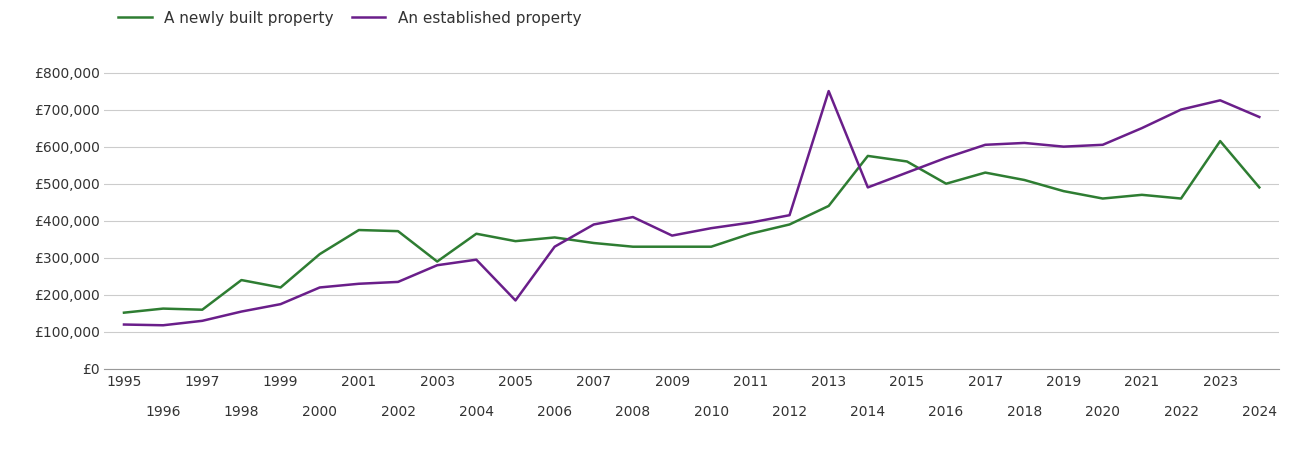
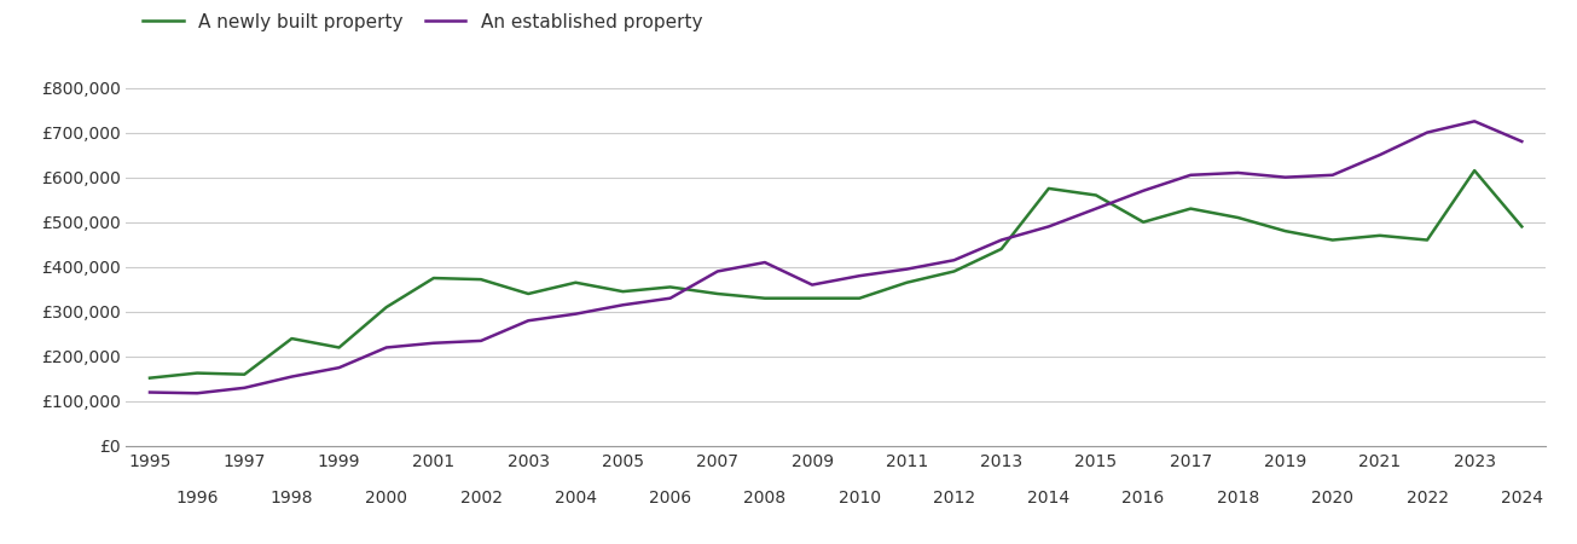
A newly built property/2003: £290,000 -> £340,000
An established property/2005: £185,000 -> £315,000
An established property/2013: £750,000 -> £460,000
